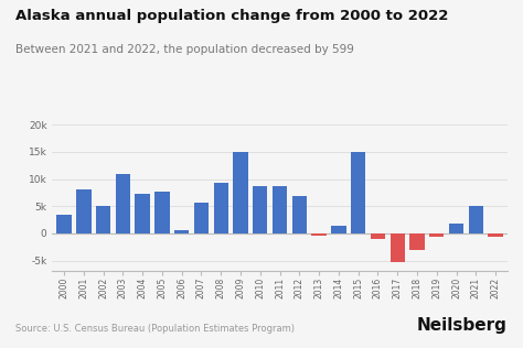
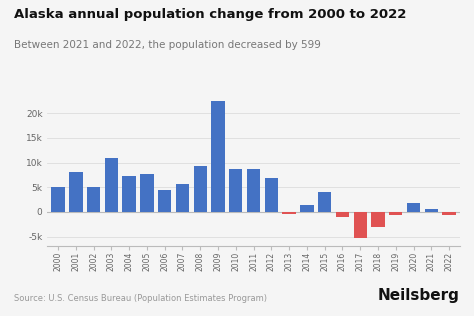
2000: 3.5k -> 5.0k
2006: 0.5k -> 4.5k
2009: 15.0k -> 22.5k
2015: 15.0k -> 4.0k
2021: 5.0k -> 0.5k
